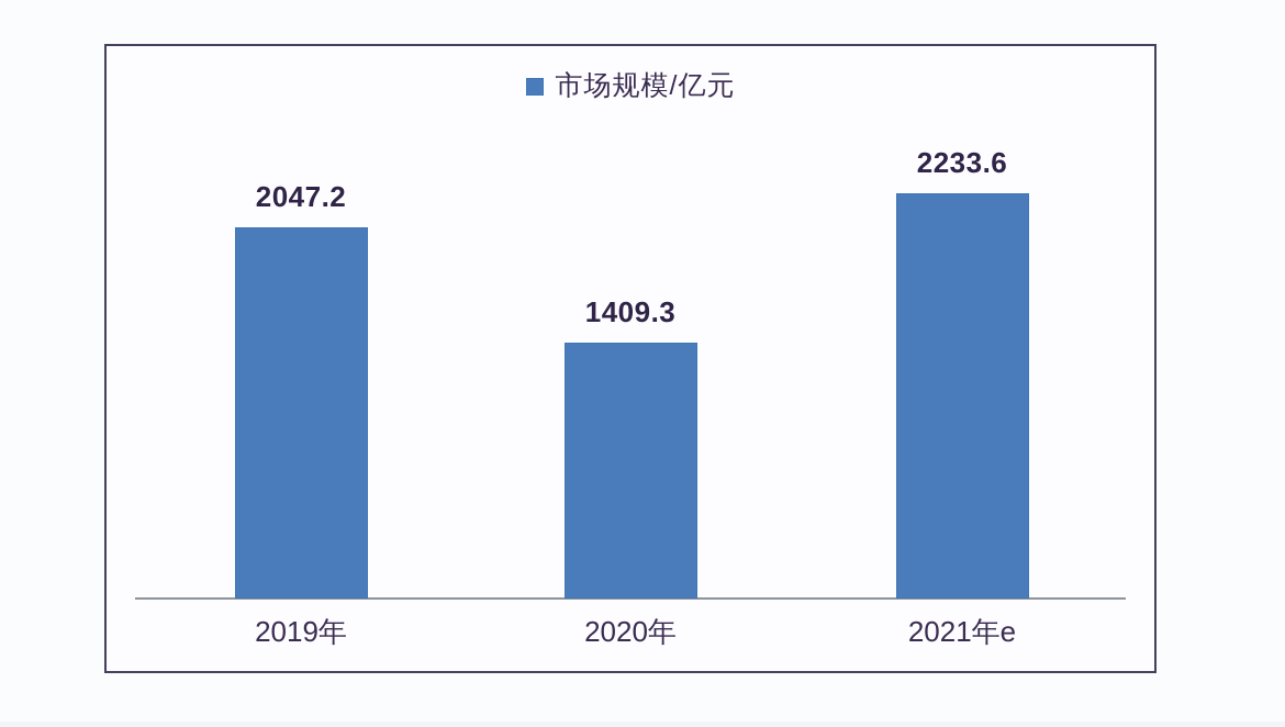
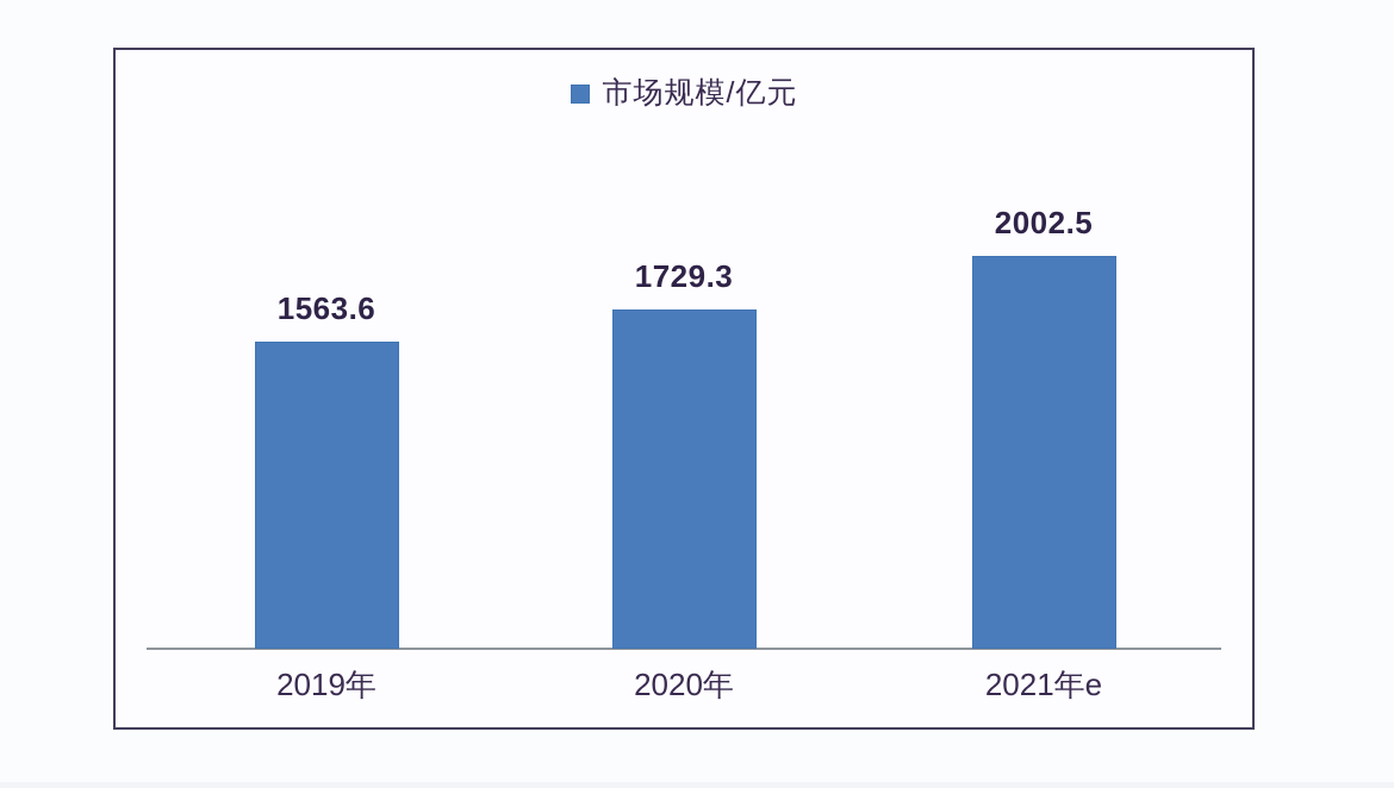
2019年: 2047.2 -> 1563.6
2020年: 1409.3 -> 1729.3
2021年e: 2233.6 -> 2002.5
